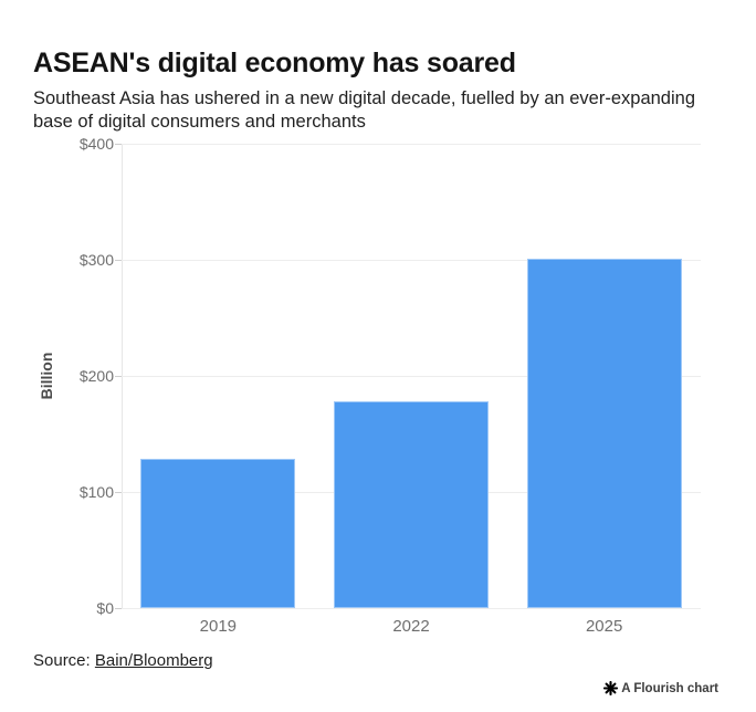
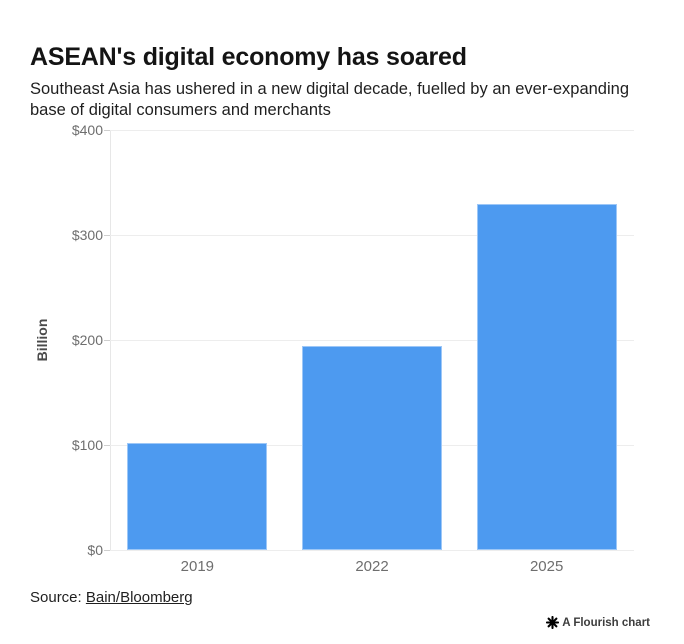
2019: $129 -> $102
2022: $178 -> $194
2025: $301 -> $330
